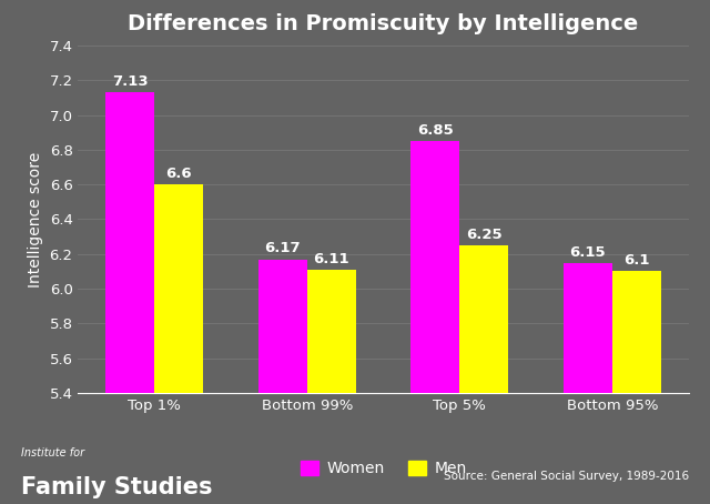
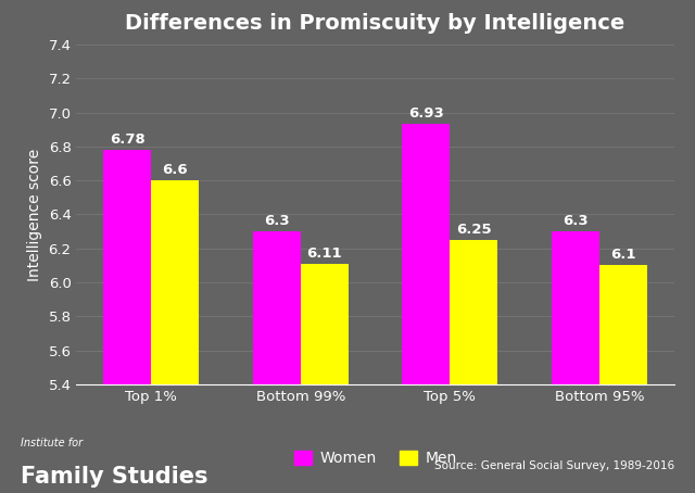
Women/Top 1%: 7.13 -> 6.78
Women/Bottom 99%: 6.17 -> 6.3
Women/Top 5%: 6.85 -> 6.93
Women/Bottom 95%: 6.15 -> 6.3
